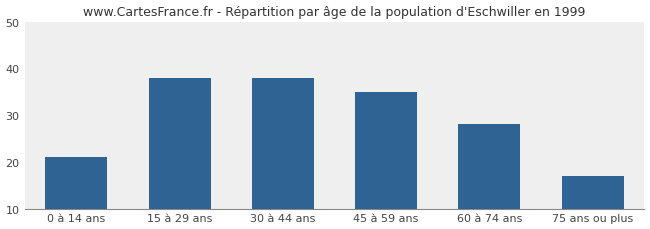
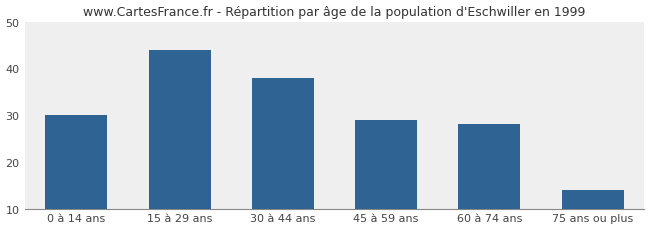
0 à 14 ans: 21 -> 30
15 à 29 ans: 38 -> 44
45 à 59 ans: 35 -> 29
75 ans ou plus: 17 -> 14
